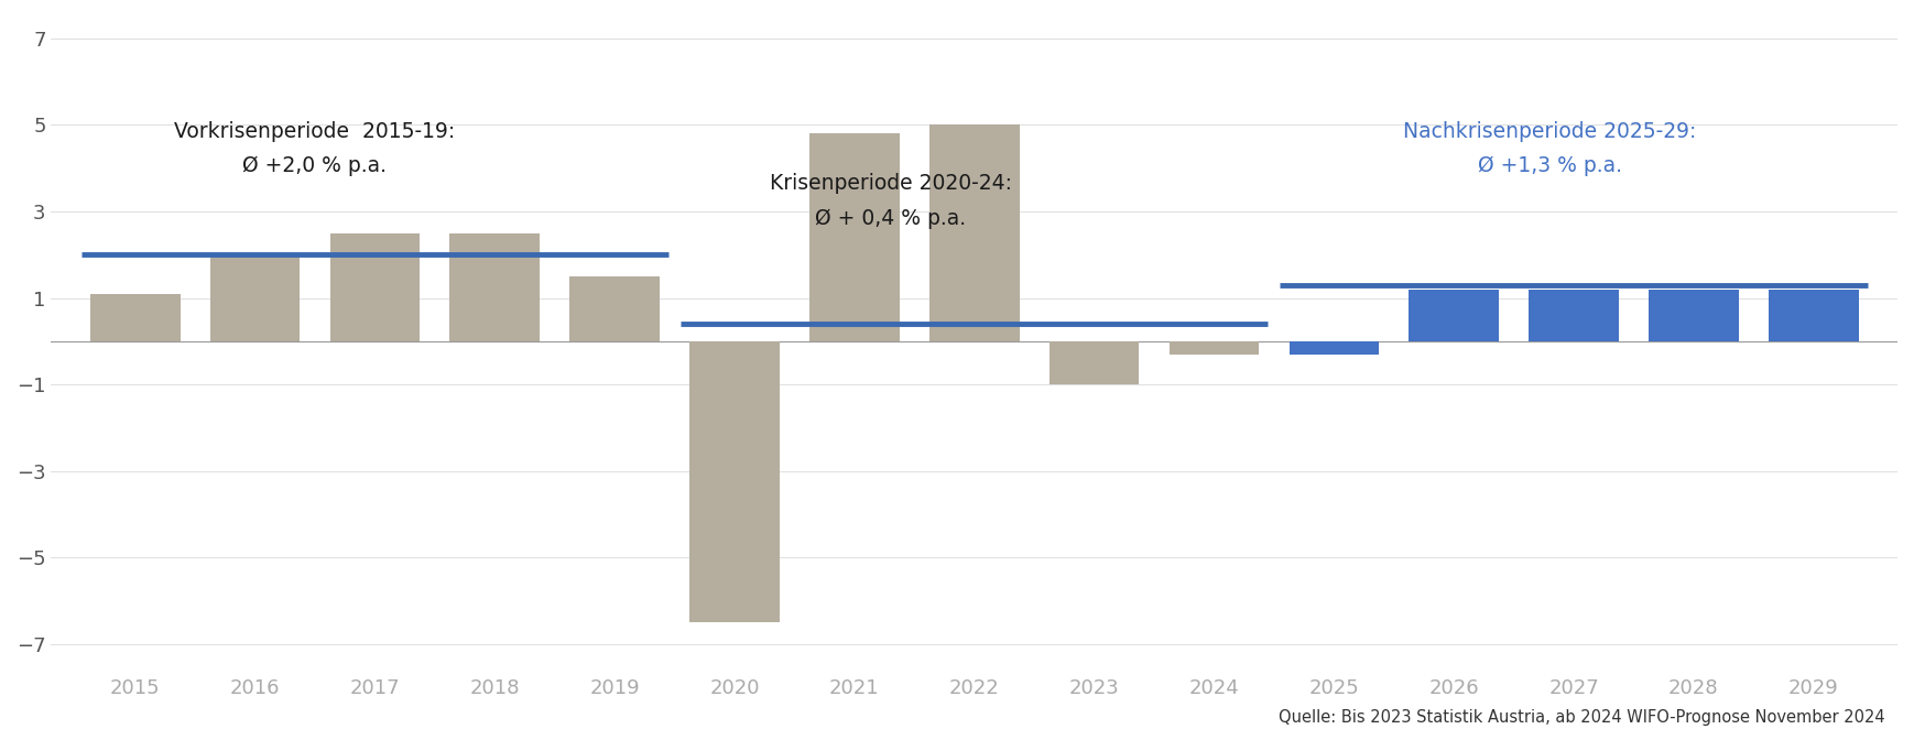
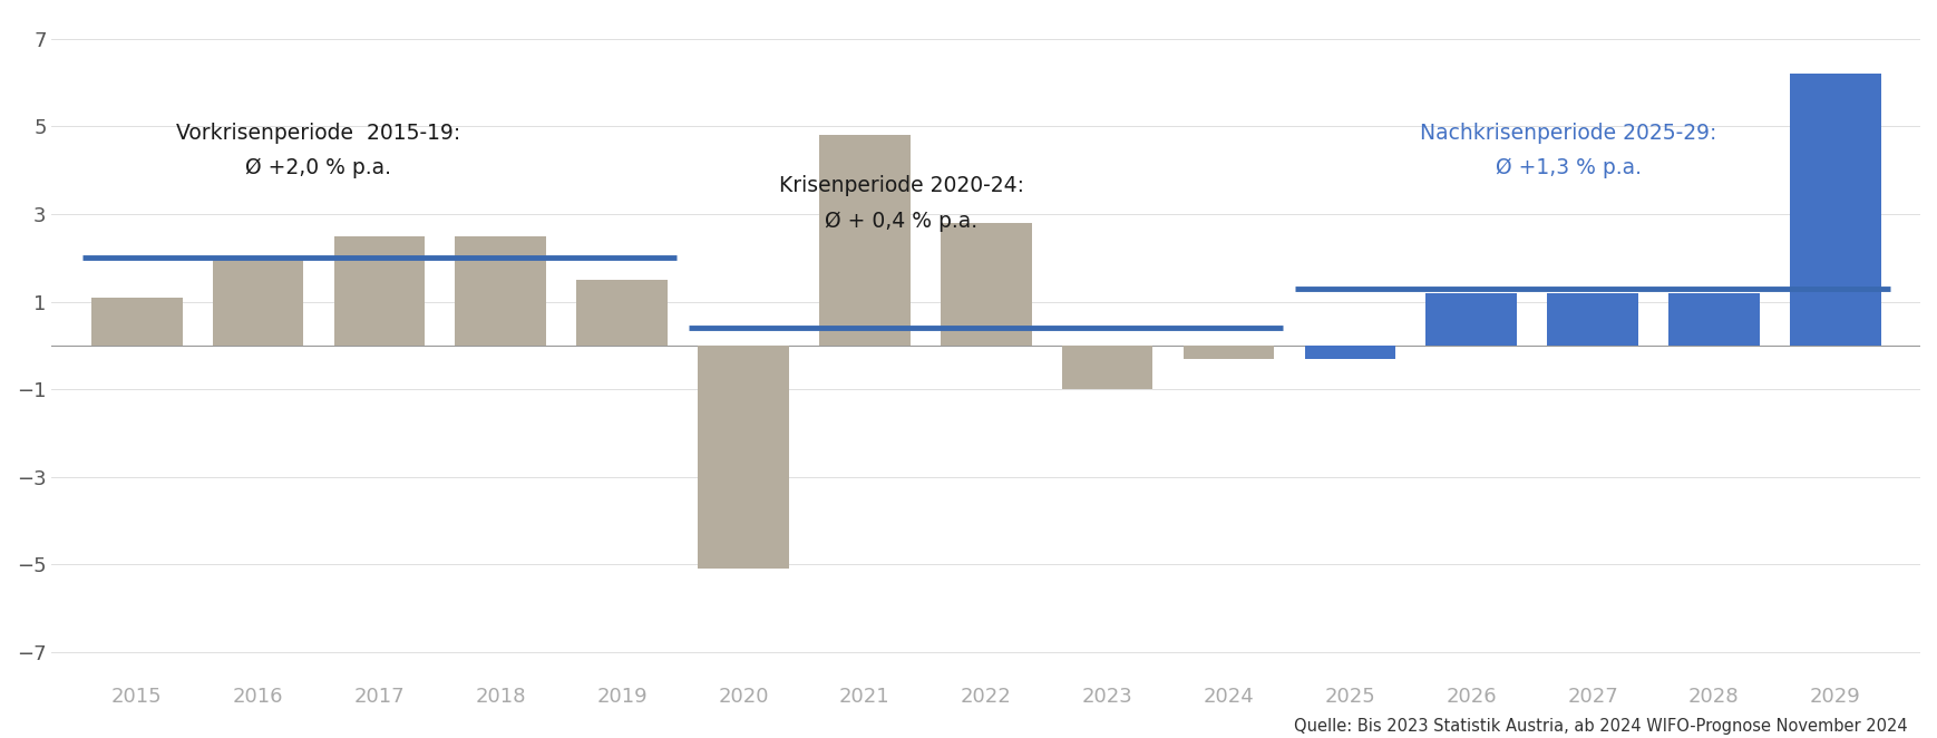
2020: -6.5 -> -5.1
2022: 5.0 -> 2.8
2029: 1.2 -> 6.2
